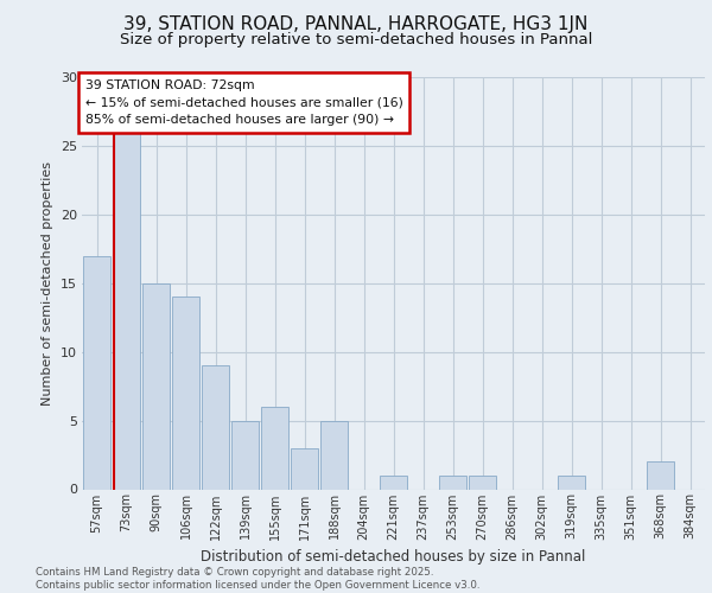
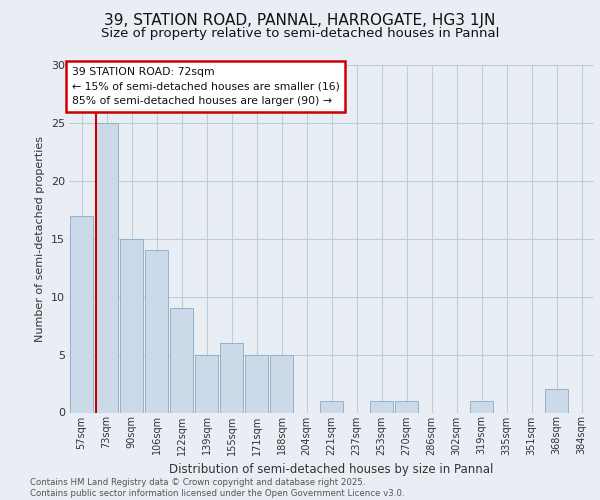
73sqm: 26 -> 25
171sqm: 3 -> 5
